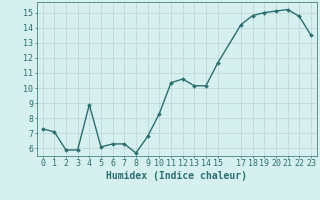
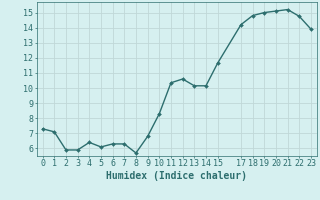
4: 8.9 -> 6.4
23: 13.5 -> 13.9
